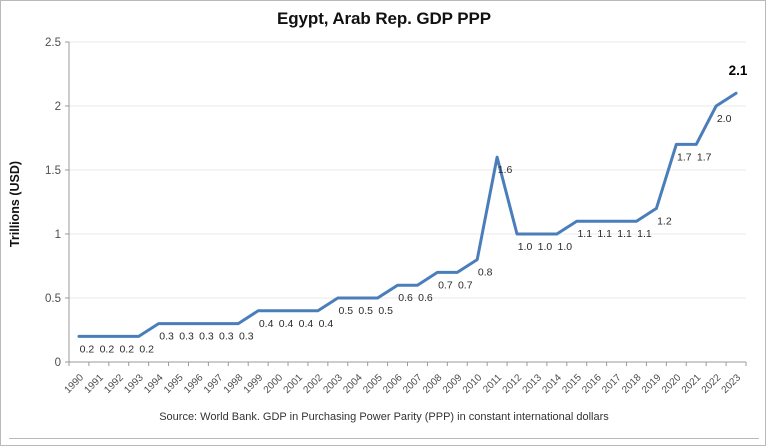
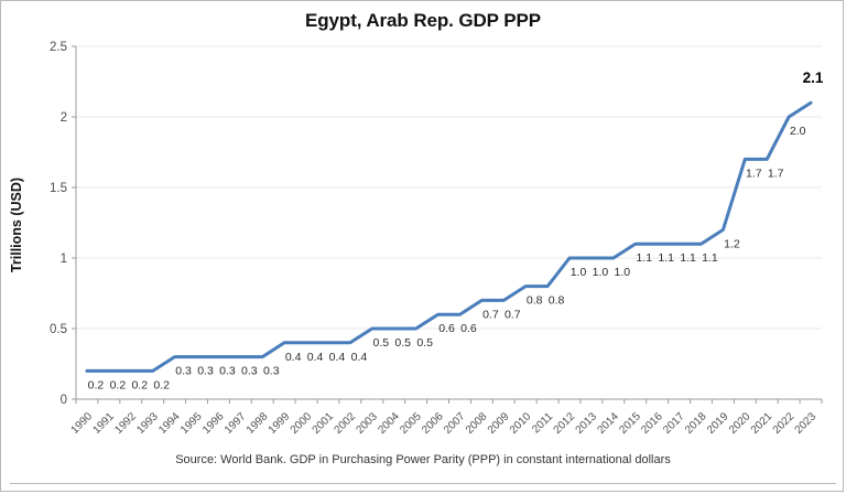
2011: 1.6 -> 0.8
